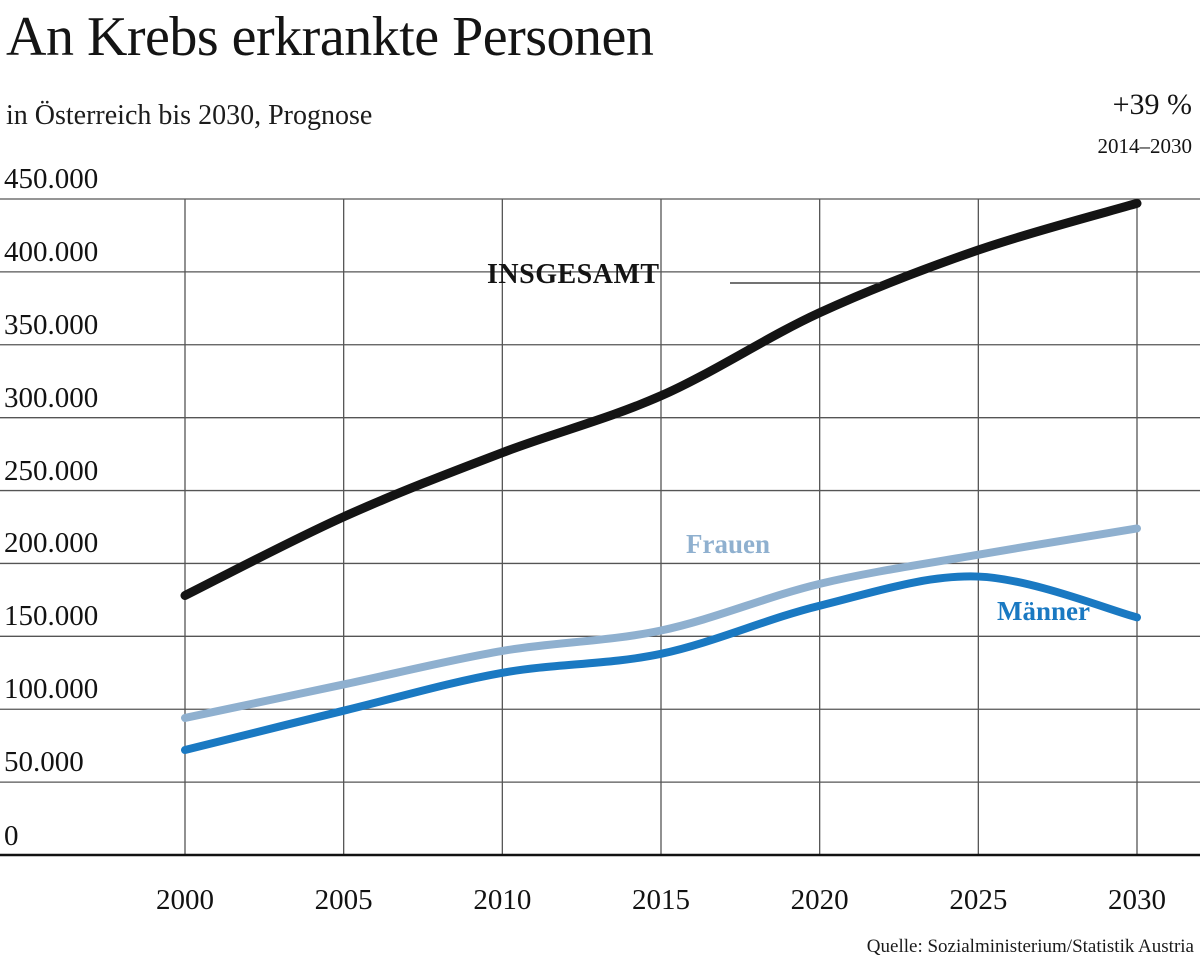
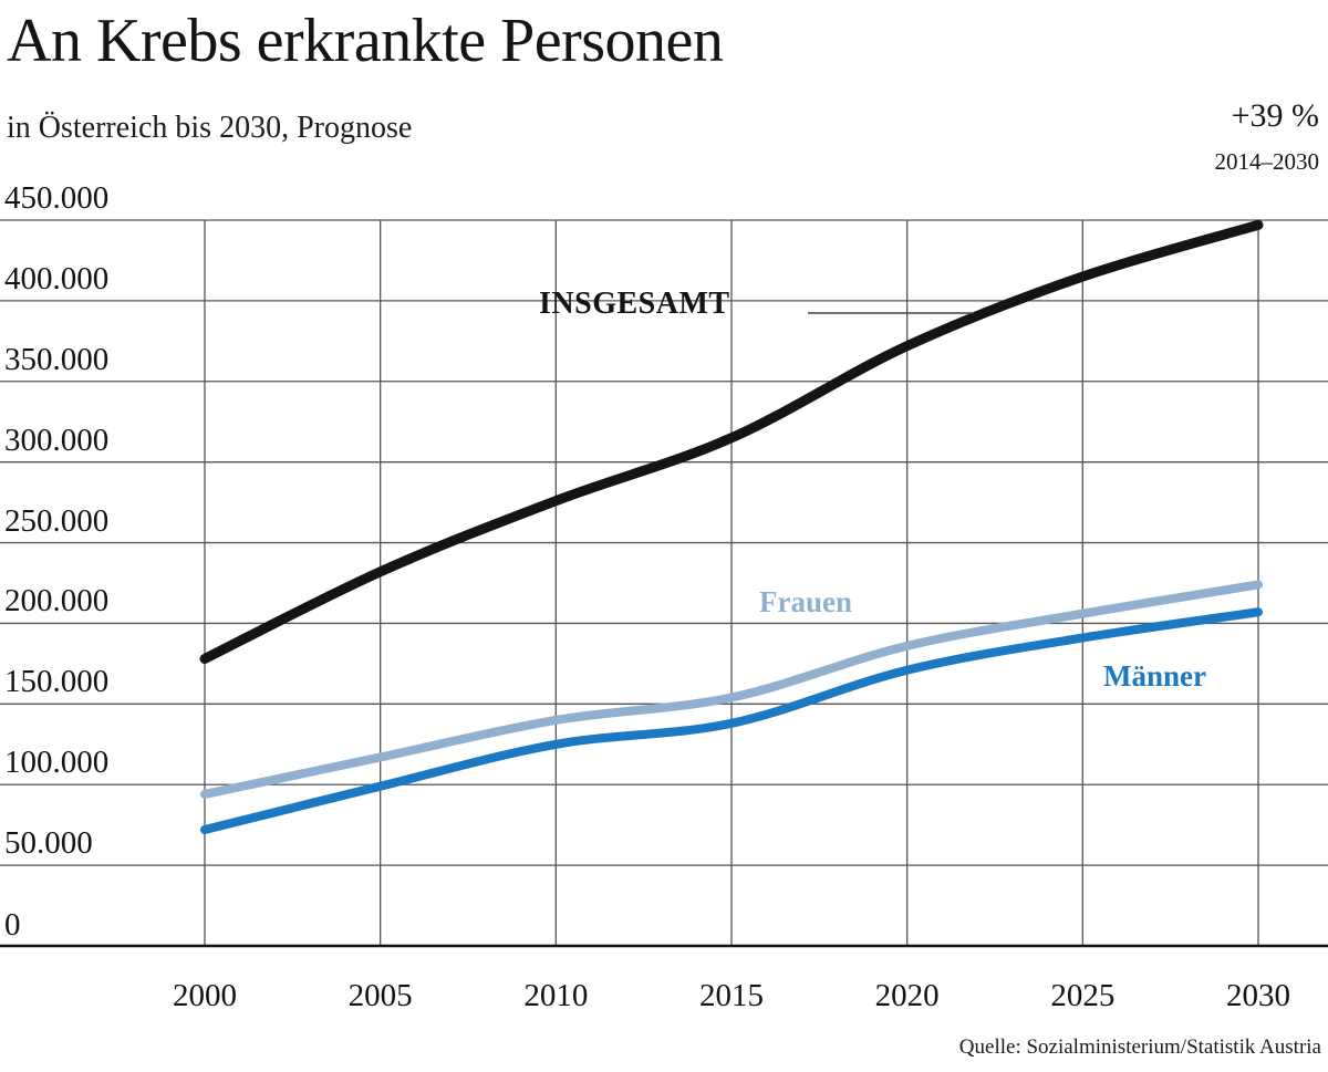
Männer/2030: 163000 -> 207000
